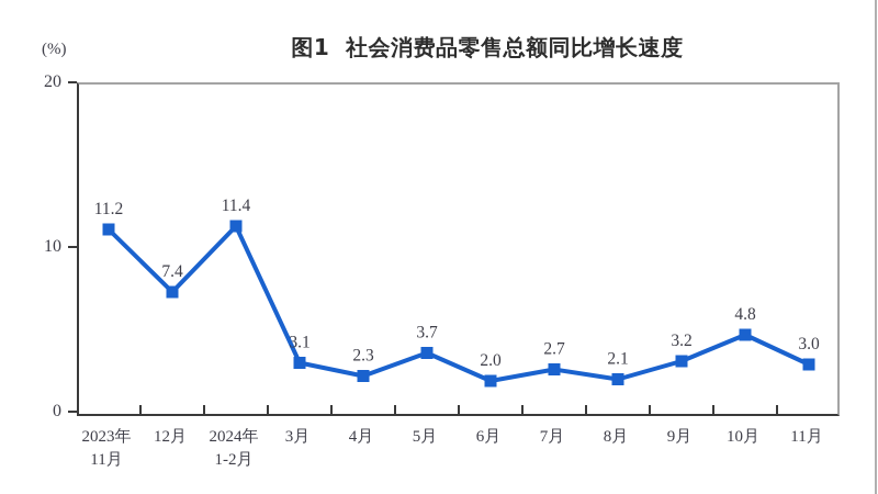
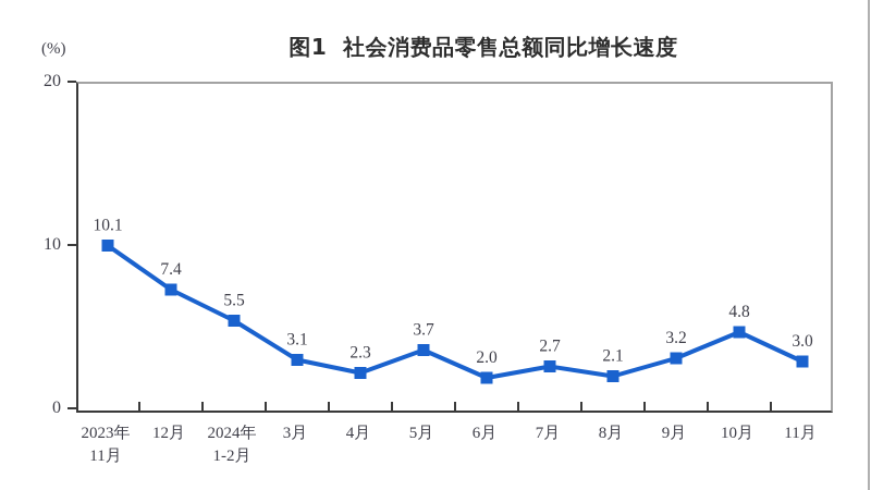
2023年 11月: 11.2 -> 10.1
2024年 1-2月: 11.4 -> 5.5
